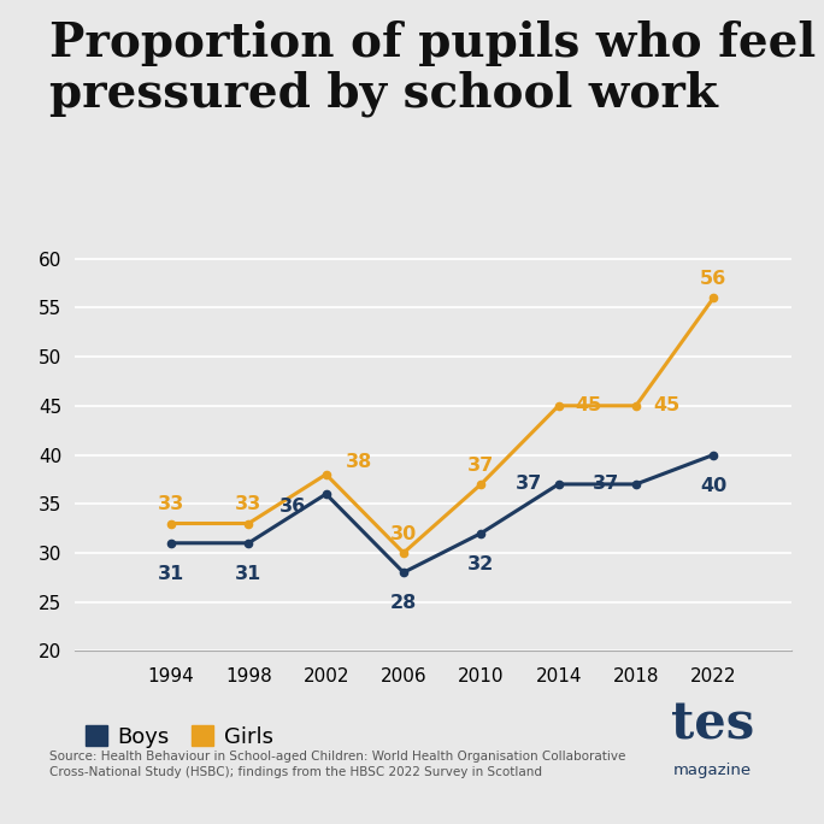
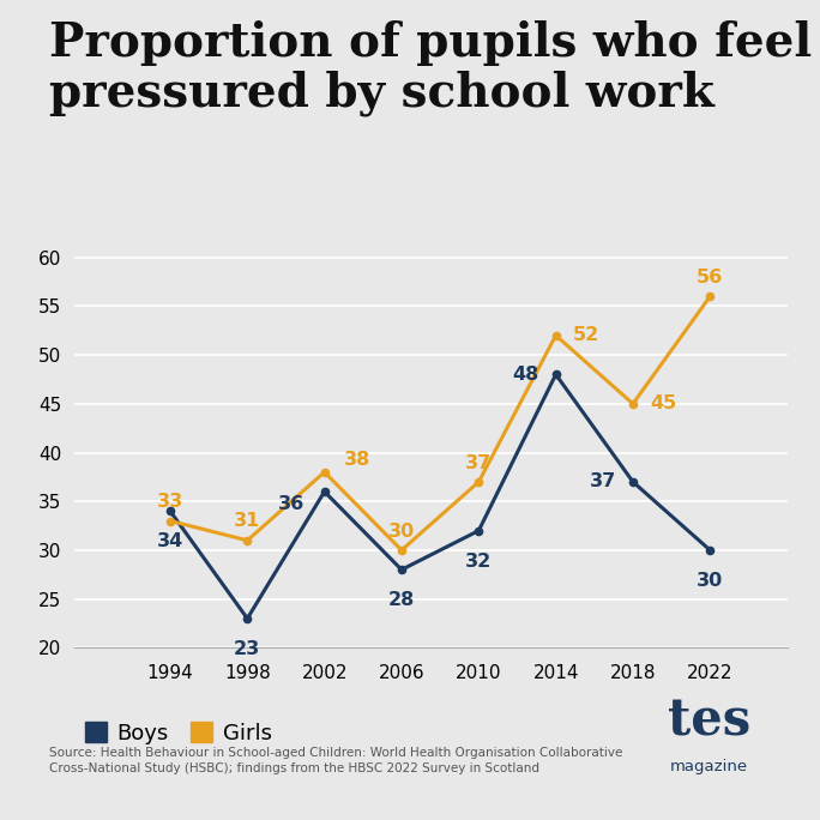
Boys/1994: 31 -> 34
Boys/1998: 31 -> 23
Girls/1998: 33 -> 31
Boys/2014: 37 -> 48
Girls/2014: 45 -> 52
Boys/2022: 40 -> 30
